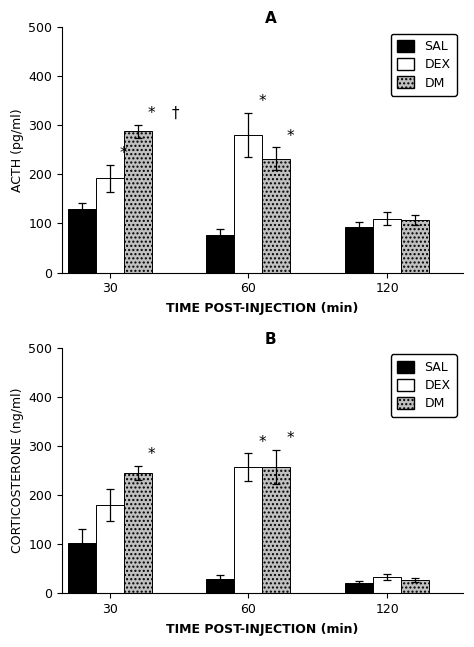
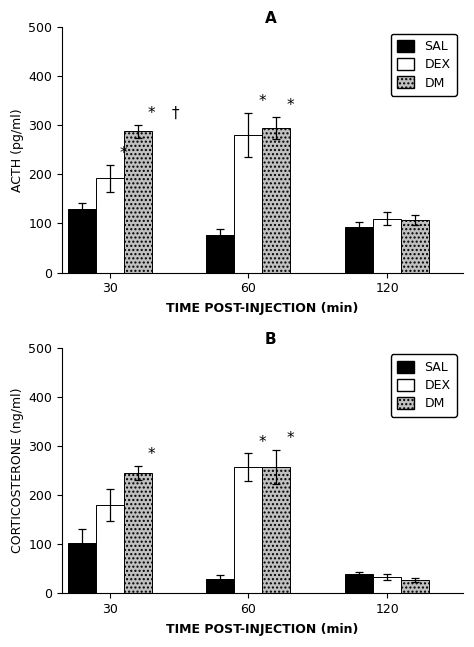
A/DM/60: 232 -> 295
B/SAL/120: 20 -> 40
